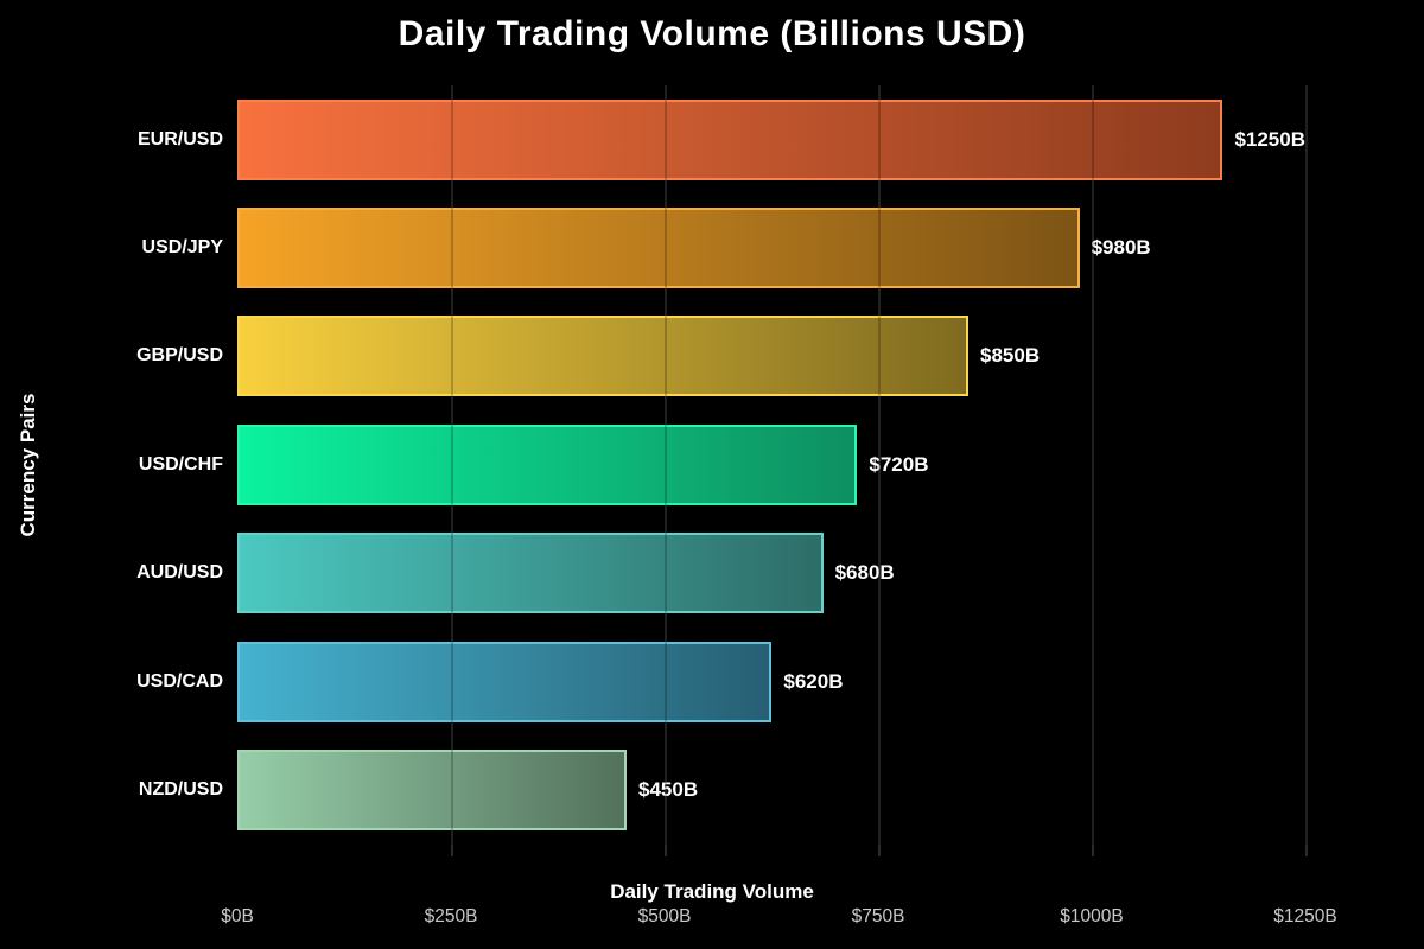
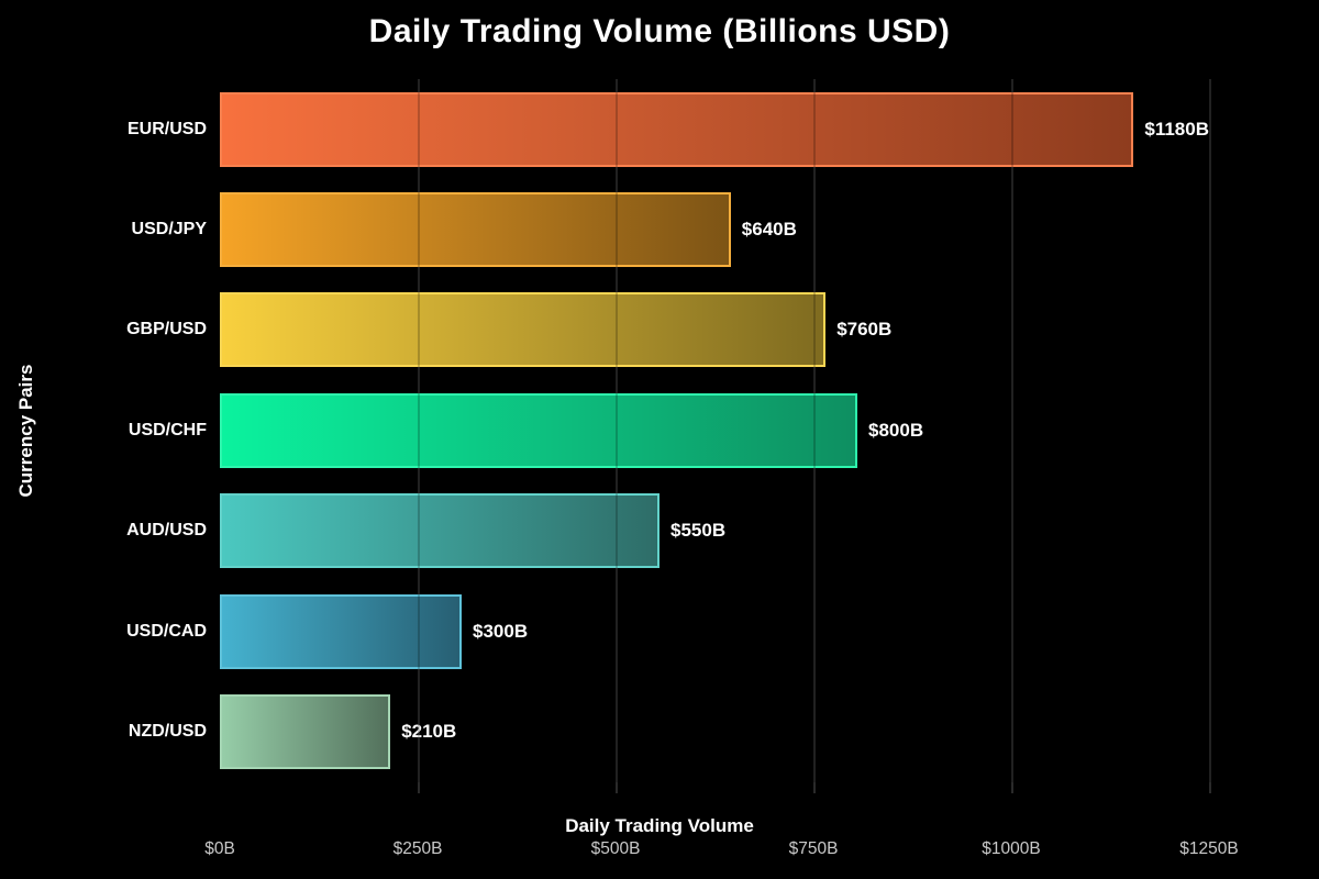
EUR/USD: $1250B -> $1180B
USD/JPY: $980B -> $640B
GBP/USD: $850B -> $760B
USD/CHF: $720B -> $800B
AUD/USD: $680B -> $550B
USD/CAD: $620B -> $300B
NZD/USD: $450B -> $210B
